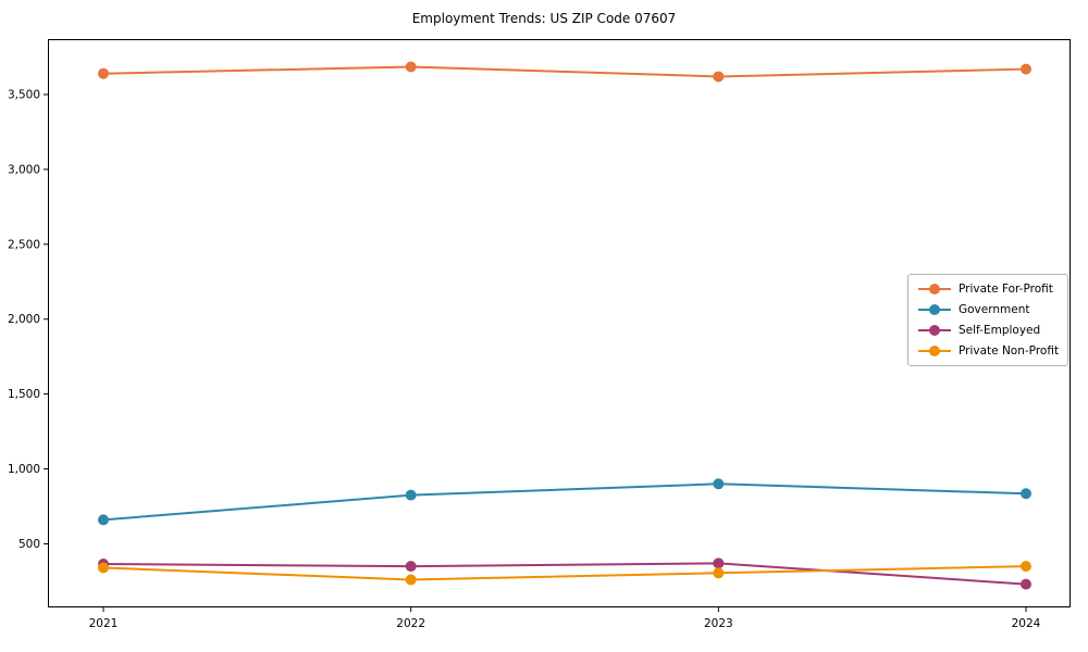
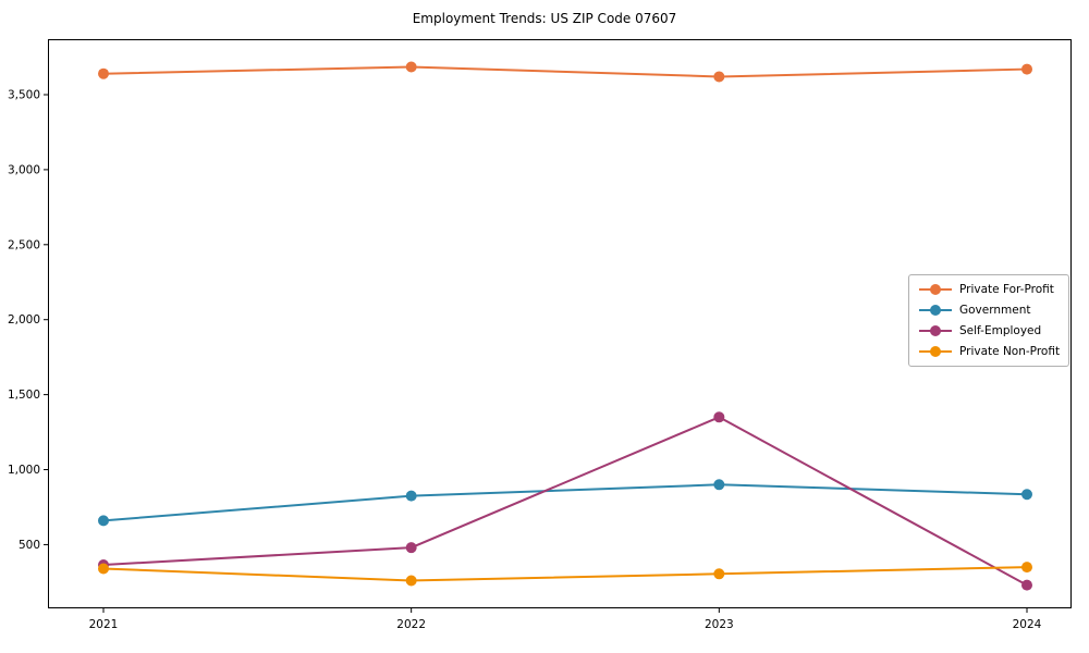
Self-Employed/2022: 350 -> 480
Self-Employed/2023: 370 -> 1350
